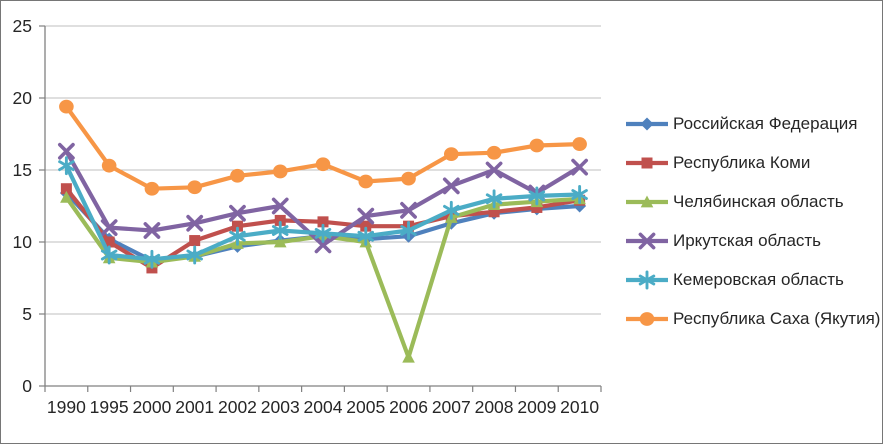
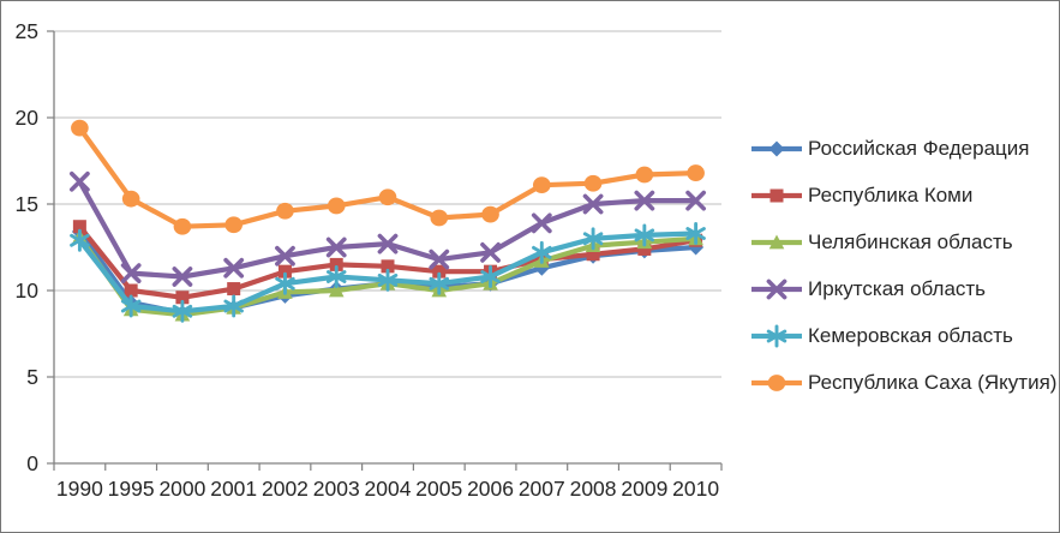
Кемеровская область/1990: 15.3 -> 12.9
Российская Федерация/1995: 10.2 -> 9.3
Республика Коми/2000: 8.2 -> 9.6
Иркутская область/2004: 9.8 -> 12.7
Челябинская область/2006: 2.0 -> 10.4
Иркутская область/2009: 13.4 -> 15.2
